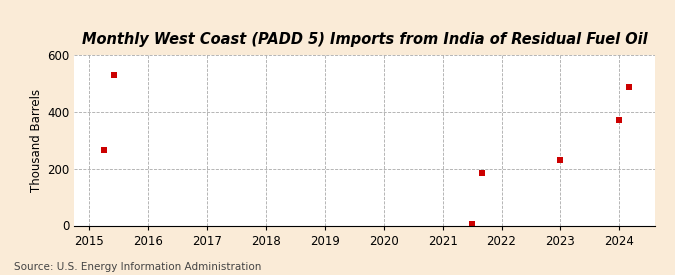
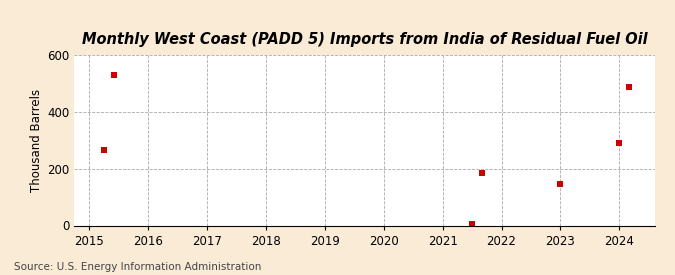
2023: 232 -> 145
2024: 370 -> 290
